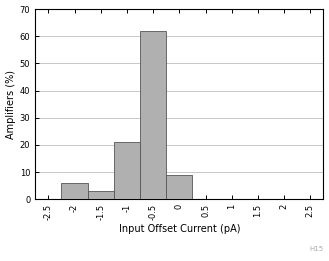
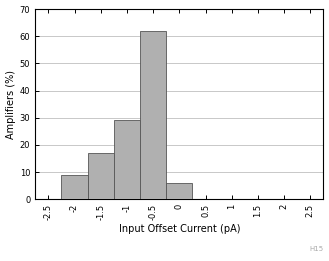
-2: 6 -> 9
-1.5: 3 -> 17
-1: 21 -> 29
0: 9 -> 6
